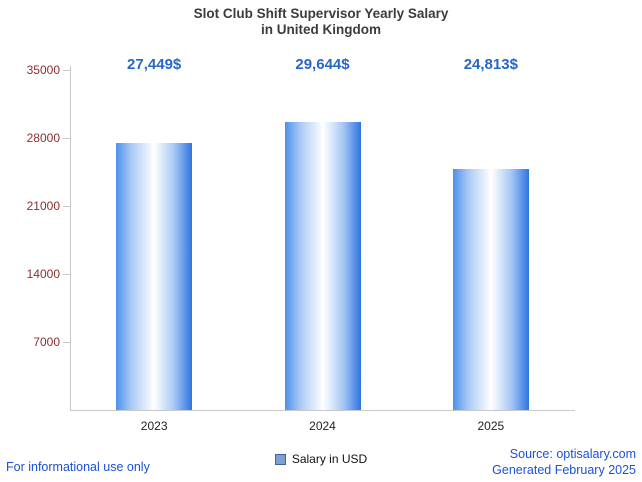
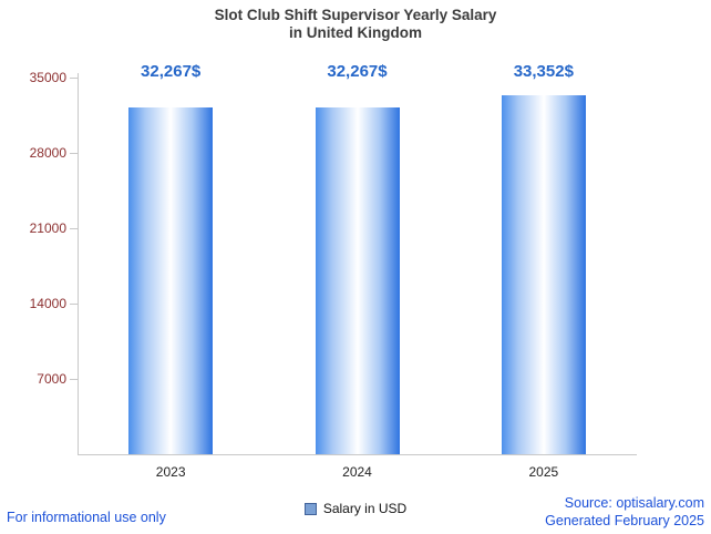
2023: 27,449 -> 32,267
2024: 29,644 -> 32,267
2025: 24,813 -> 33,352
